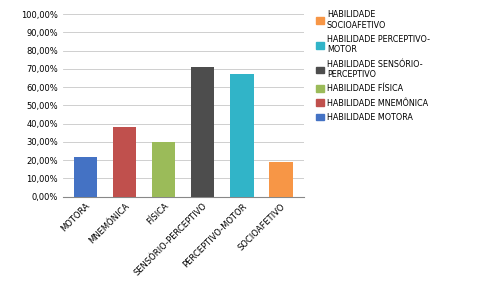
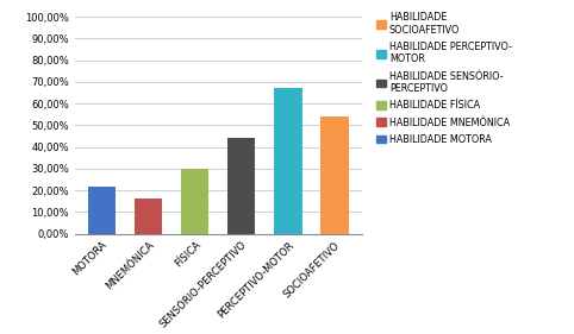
MNEMÔNICA: 38% -> 16%
SENSÓRIO-PERCEPTIVO: 71% -> 44%
SOCIOAFETIVO: 19% -> 54%
